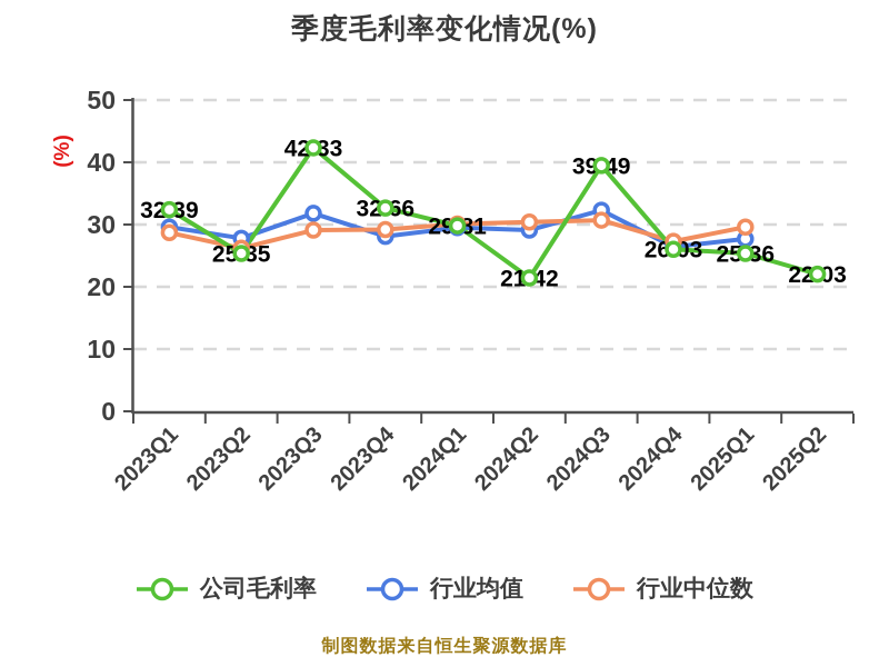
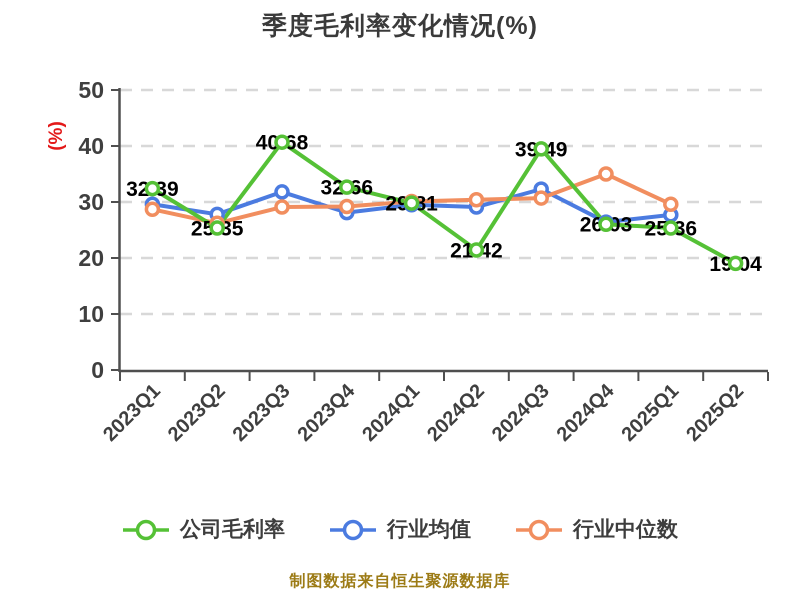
公司毛利率/2023Q3: 42.33 -> 40.68
行业中位数/2024Q4: 27 -> 35
公司毛利率/2025Q2: 22.03 -> 19.04
